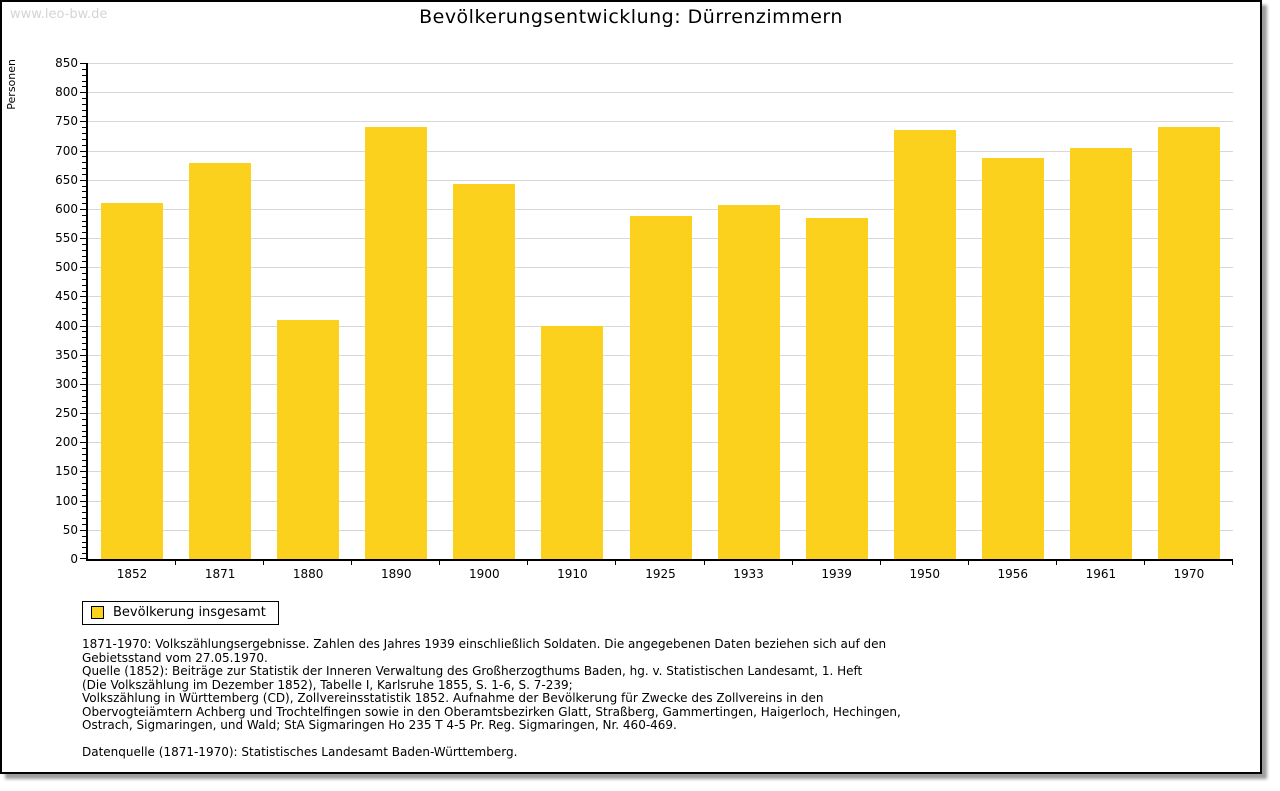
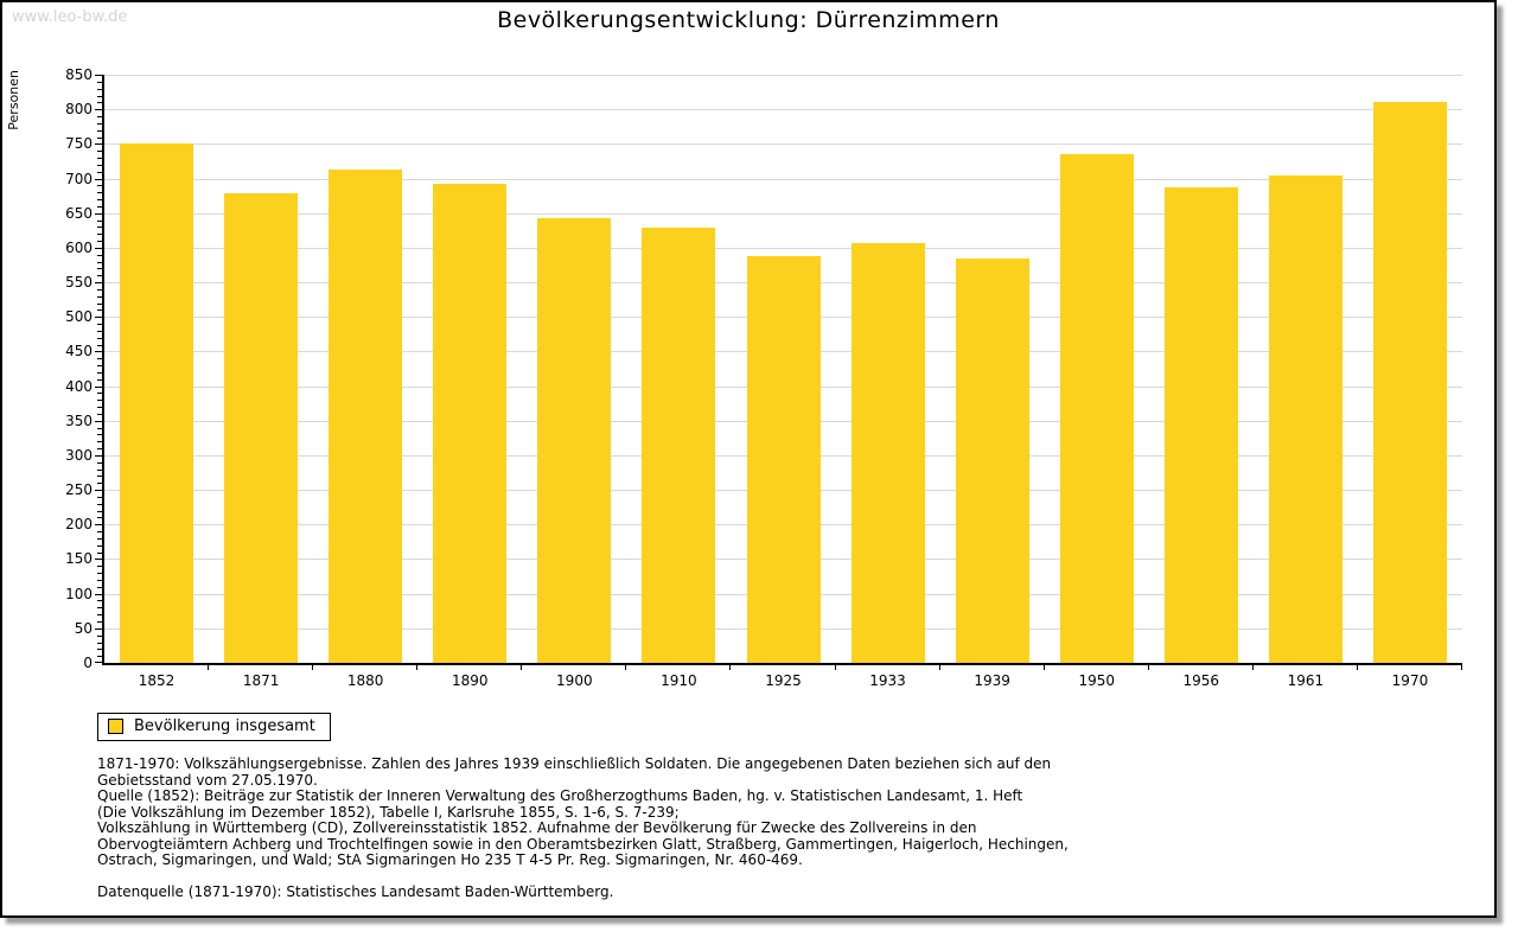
1852: 610 -> 750
1880: 410 -> 710
1890: 740 -> 690
1910: 400 -> 630
1970: 740 -> 810
